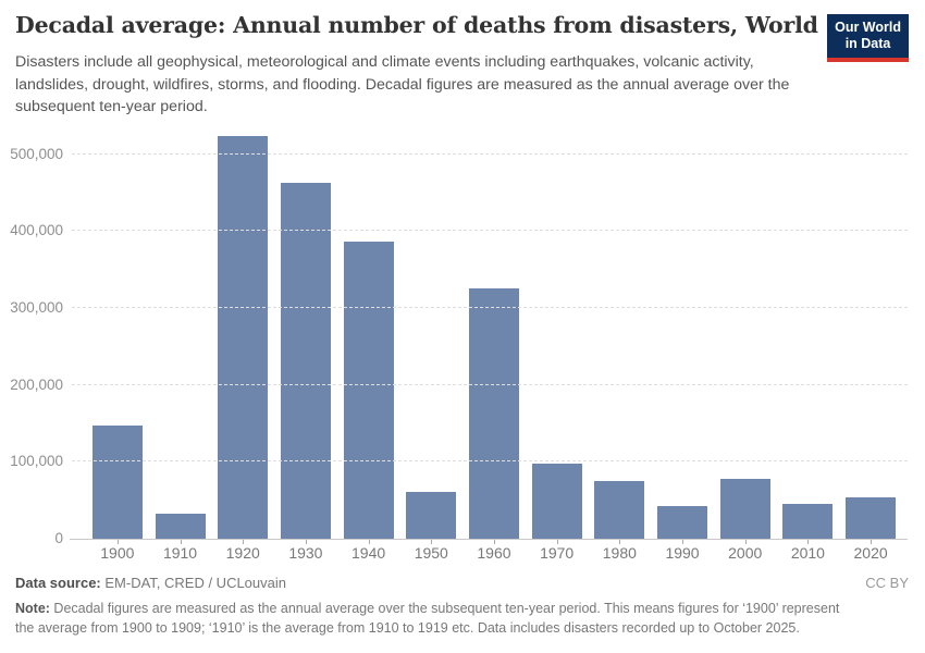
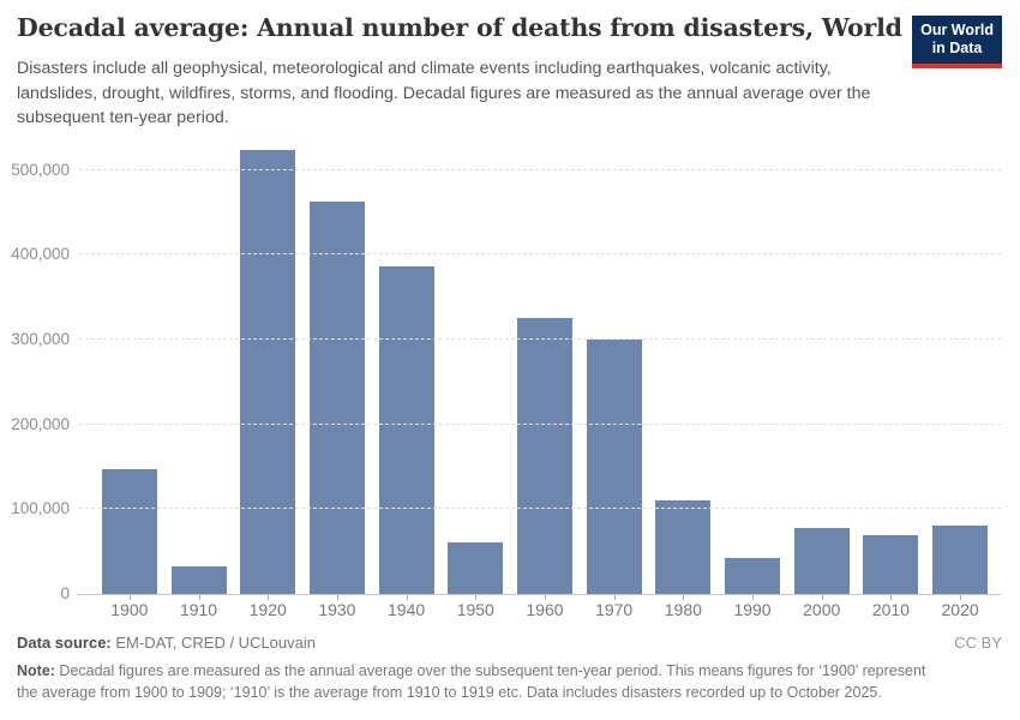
1970: 100000 -> 300000
1980: 80000 -> 110000
2010: 40000 -> 70000
2020: 50000 -> 80000
